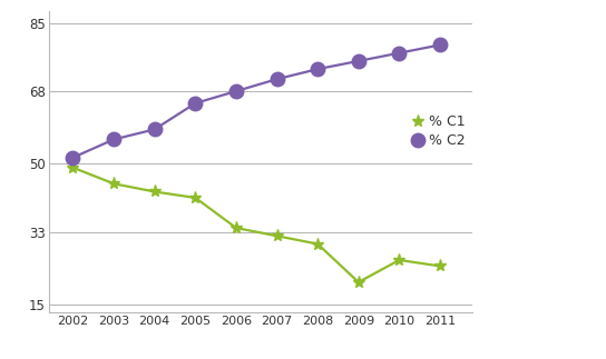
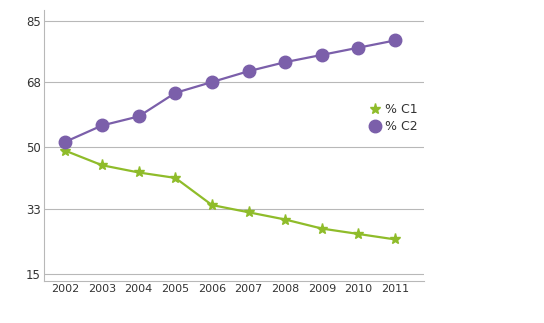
% C1/2009: 20.5 -> 27.5
